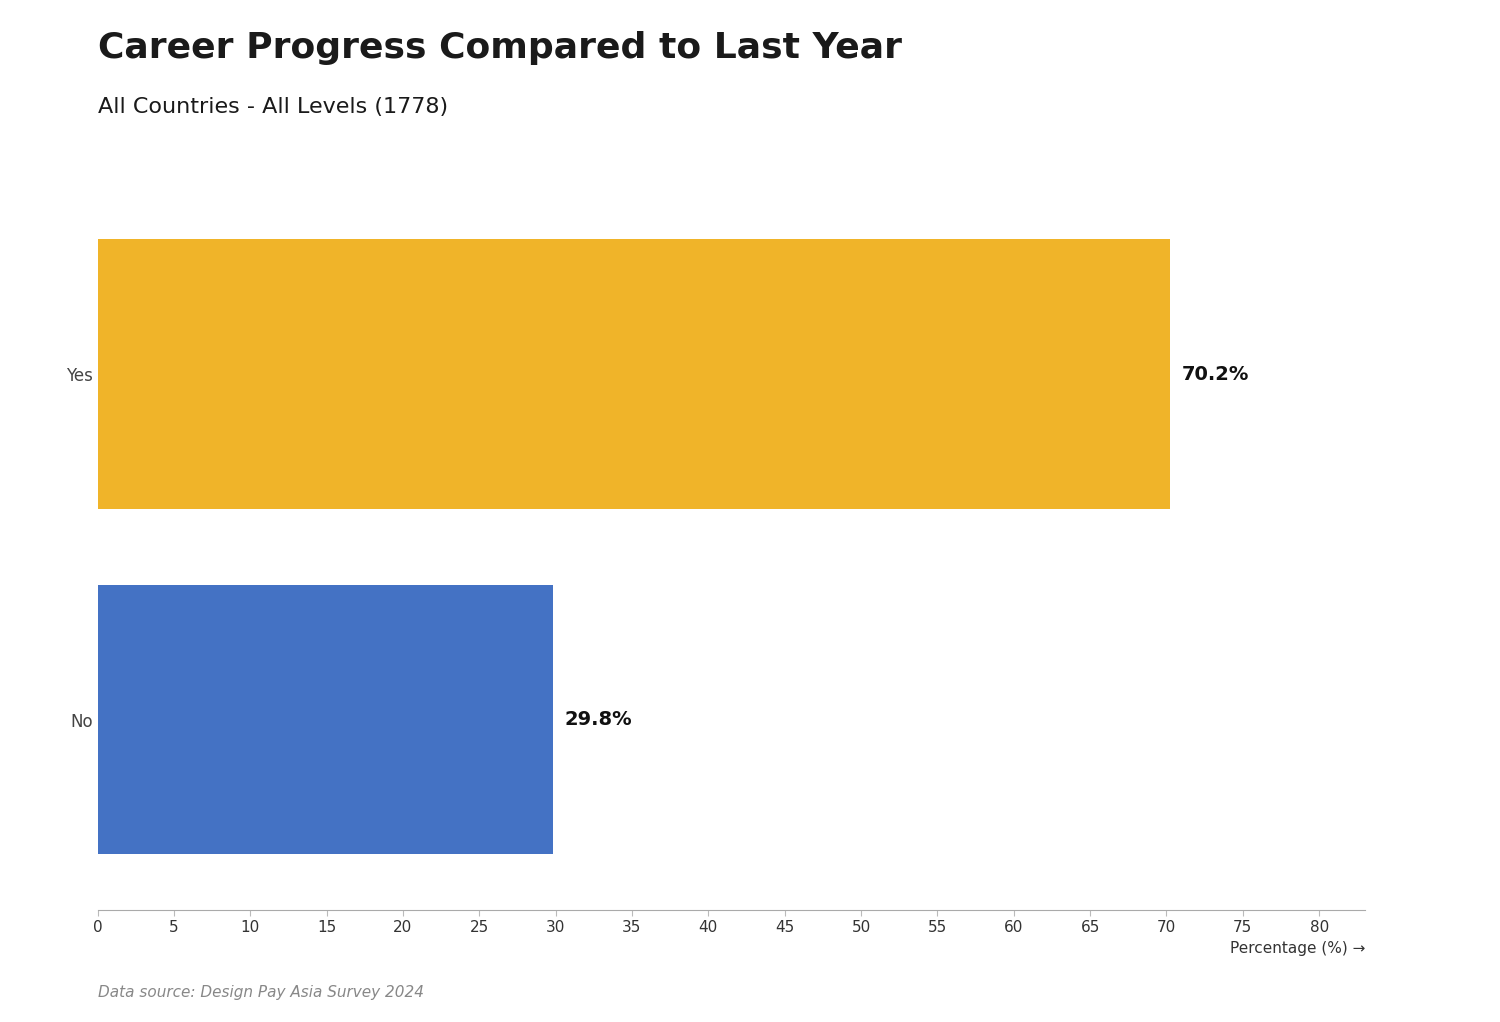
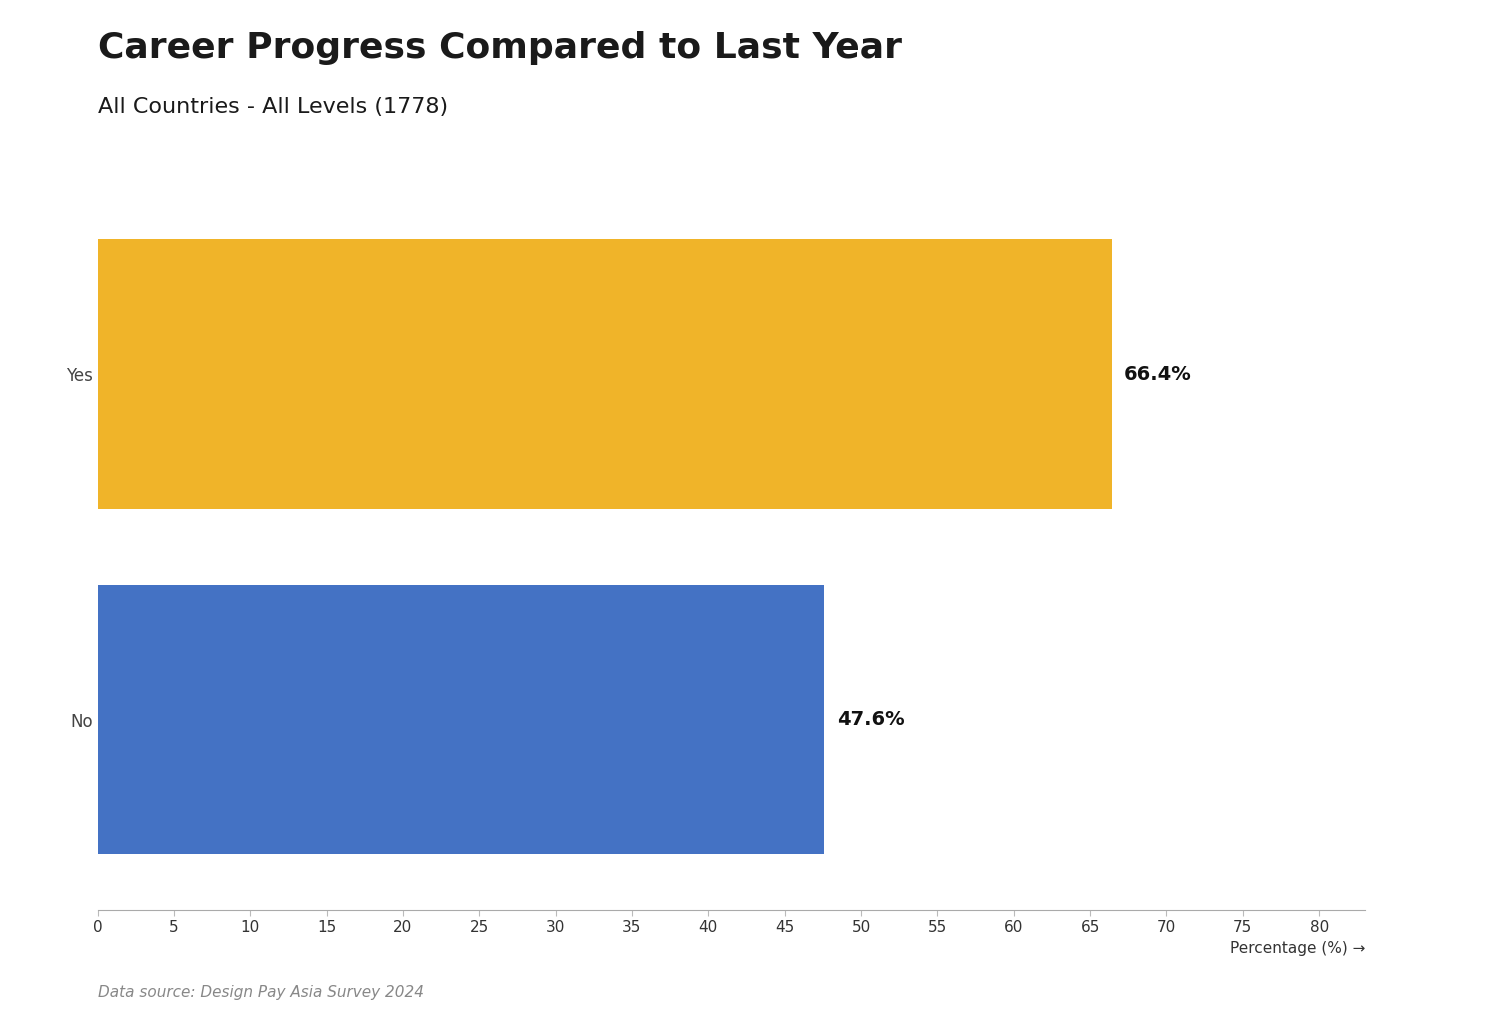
Yes: 70.2% -> 66.4%
No: 29.8% -> 47.6%
